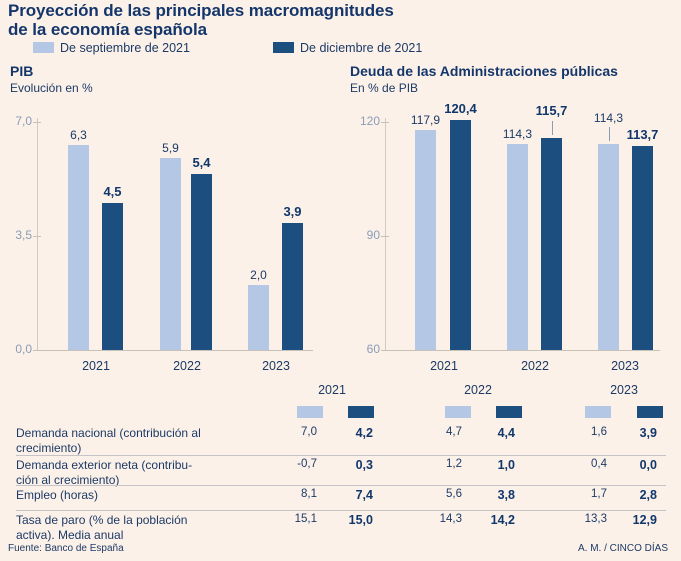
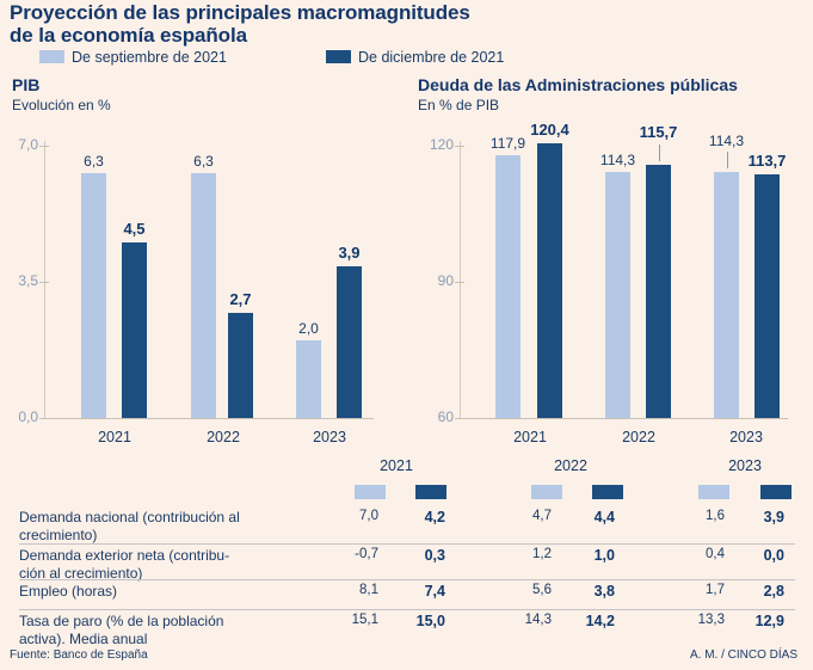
PIB/De septiembre de 2021/2022: 5,9 -> 6,3
PIB/De diciembre de 2021/2022: 5,4 -> 2,7
